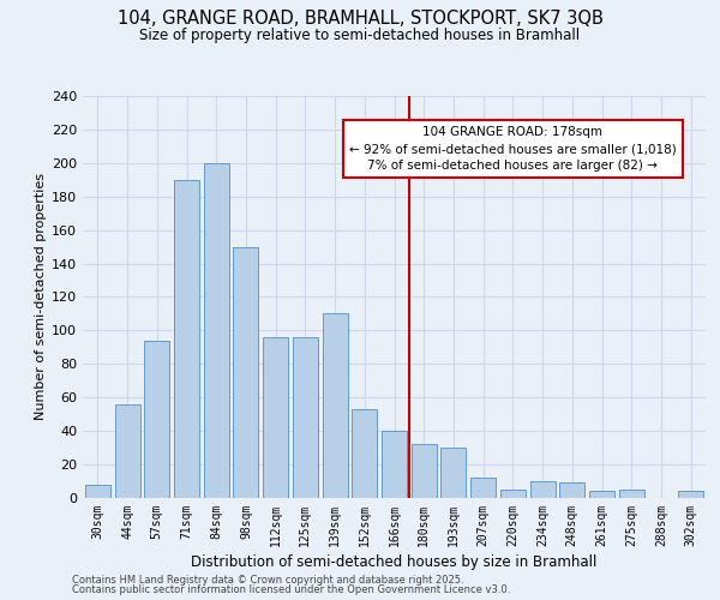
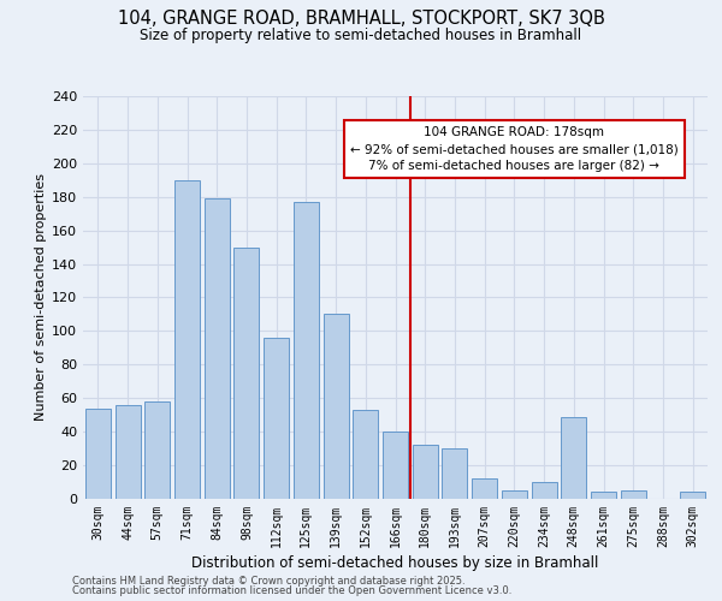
30sqm: 8 -> 54
57sqm: 94 -> 58
84sqm: 200 -> 179
125sqm: 96 -> 177
248sqm: 9 -> 49
